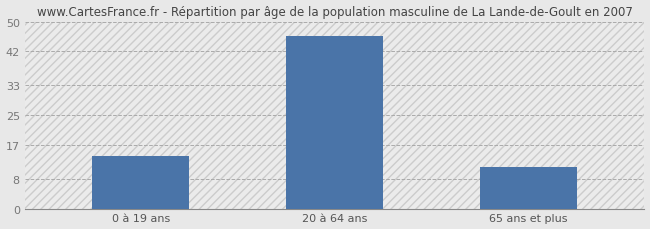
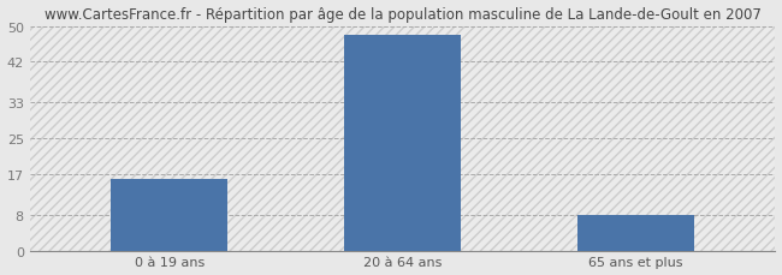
0 à 19 ans: 14 -> 16
20 à 64 ans: 46 -> 48
65 ans et plus: 11 -> 8
